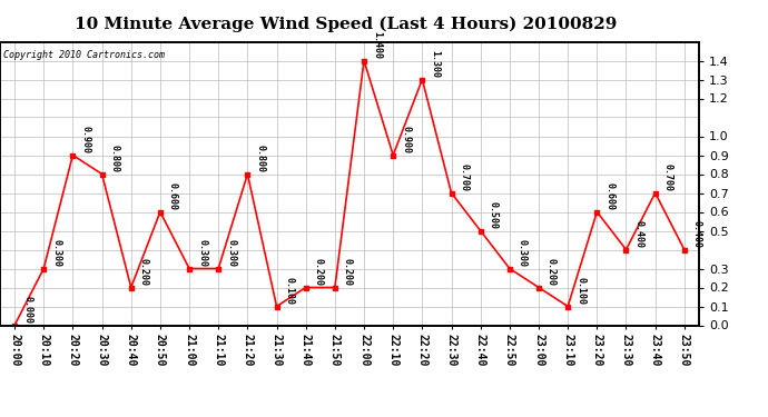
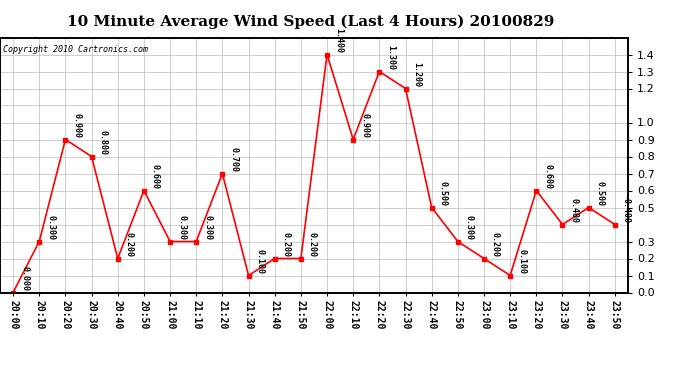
21:20: 0.800 -> 0.700
22:30: 0.700 -> 1.200
23:40: 0.700 -> 0.500
